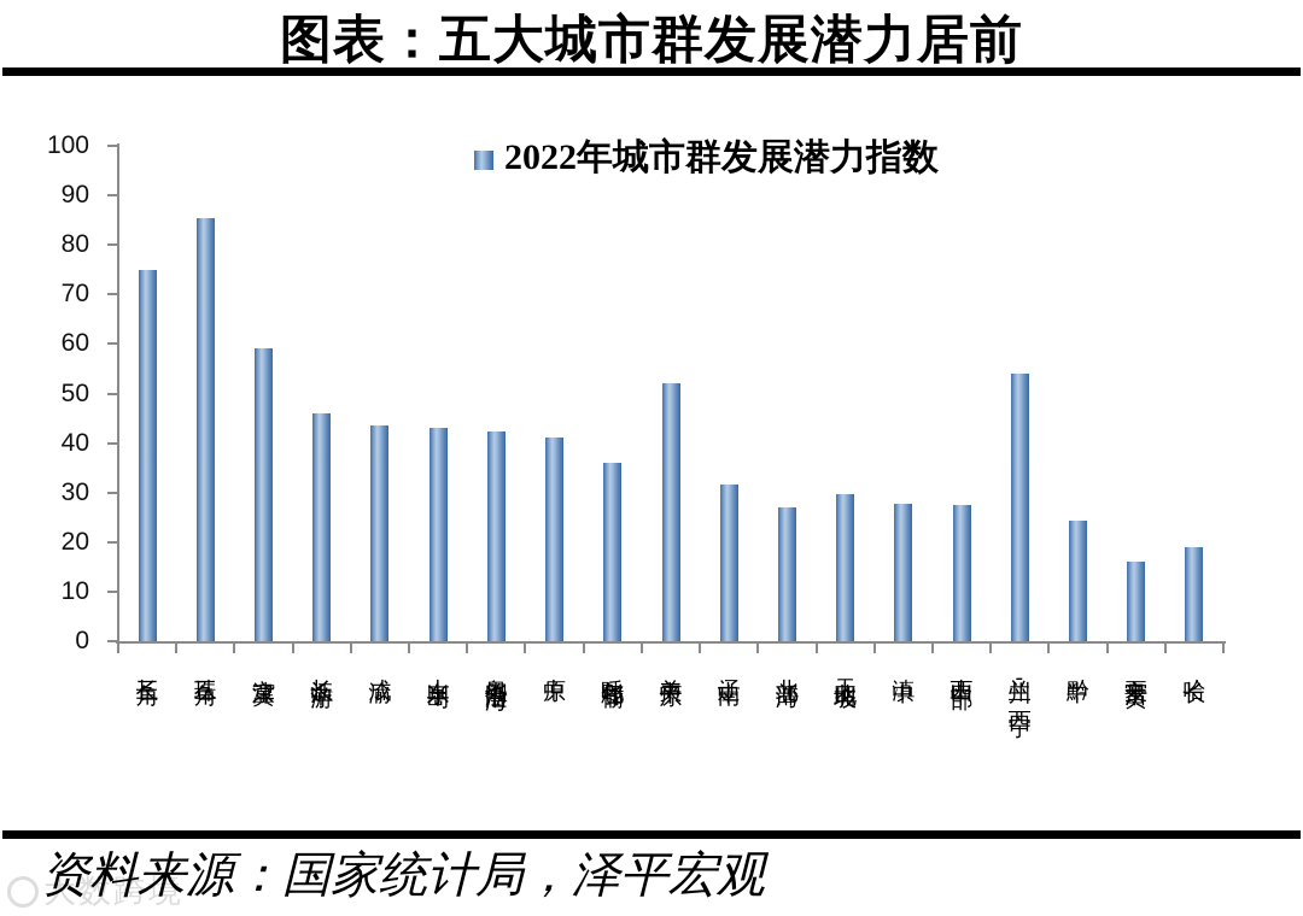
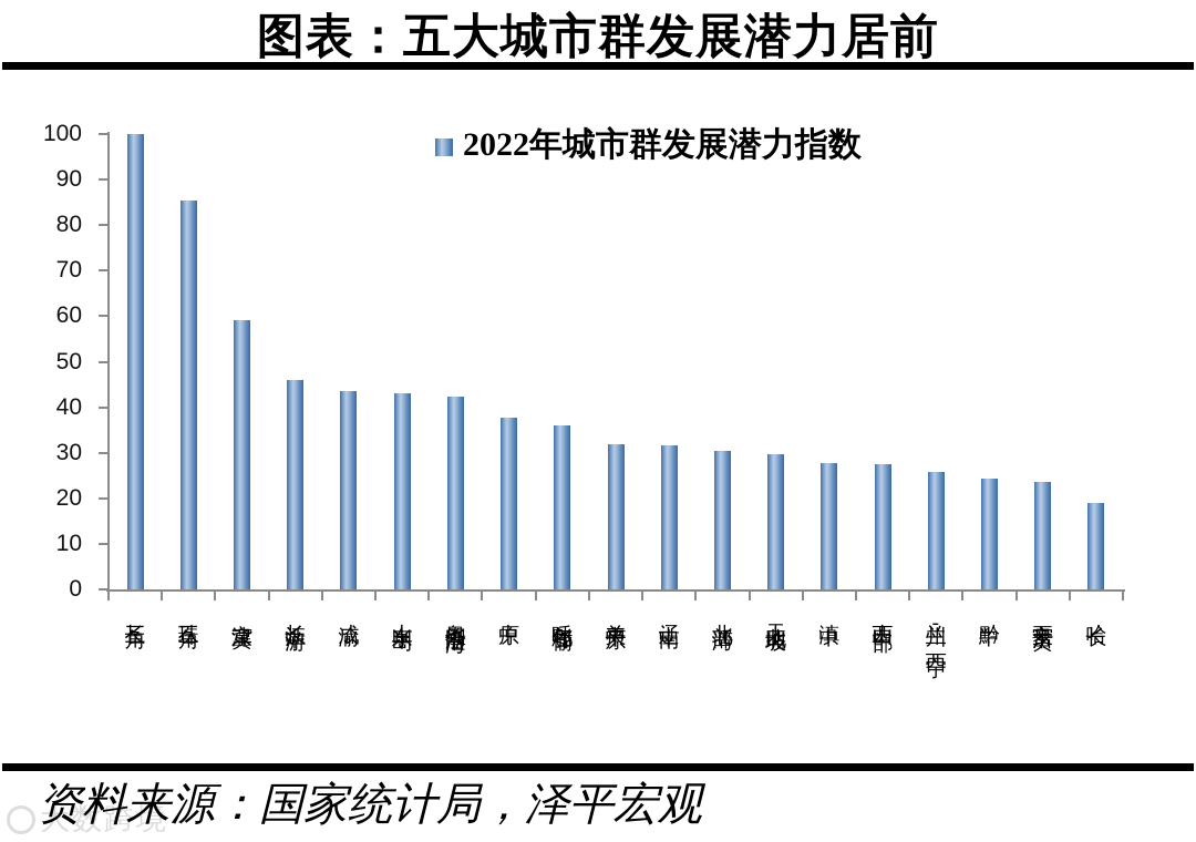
长三角: 75 -> 100
中原: 41 -> 38
关中平原: 52 -> 32
北部湾: 27 -> 30
兰州-西宁: 54 -> 26
宁夏沿黄: 16 -> 24
